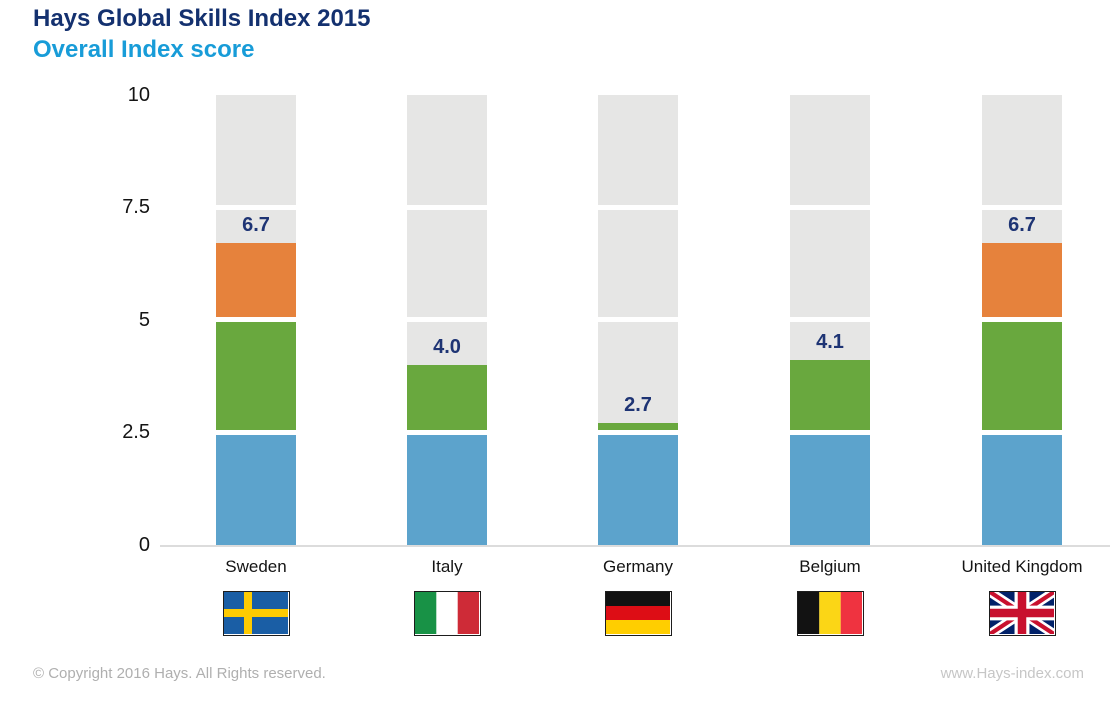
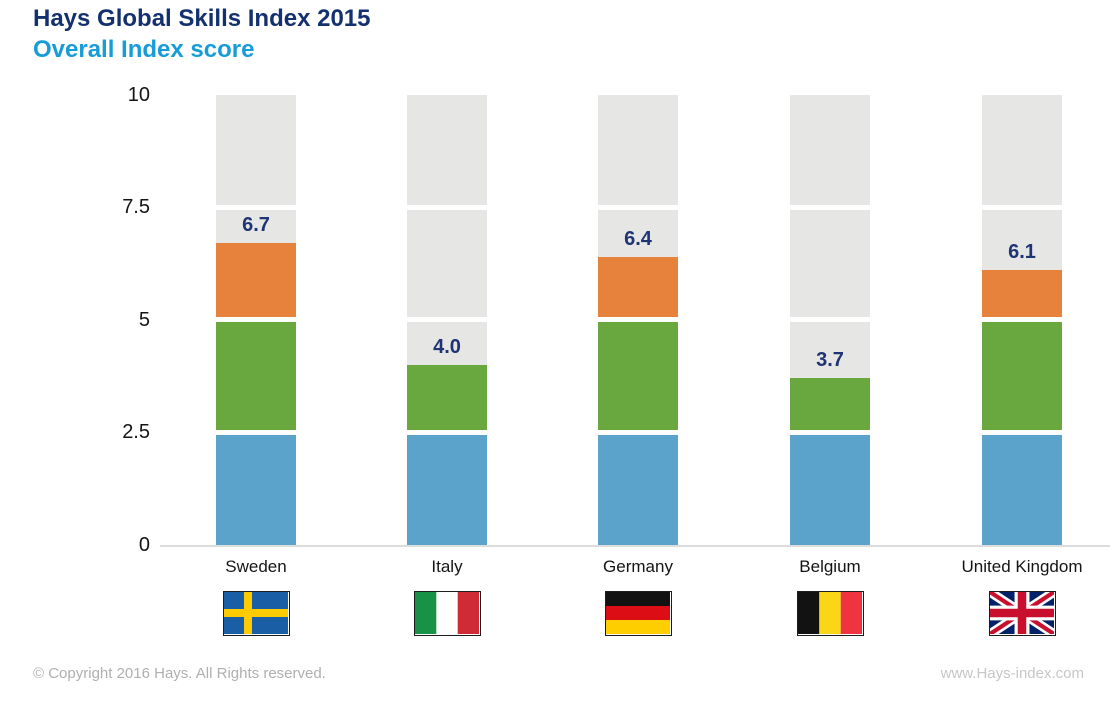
Germany: 2.7 -> 6.4
Belgium: 4.1 -> 3.7
United Kingdom: 6.7 -> 6.1
